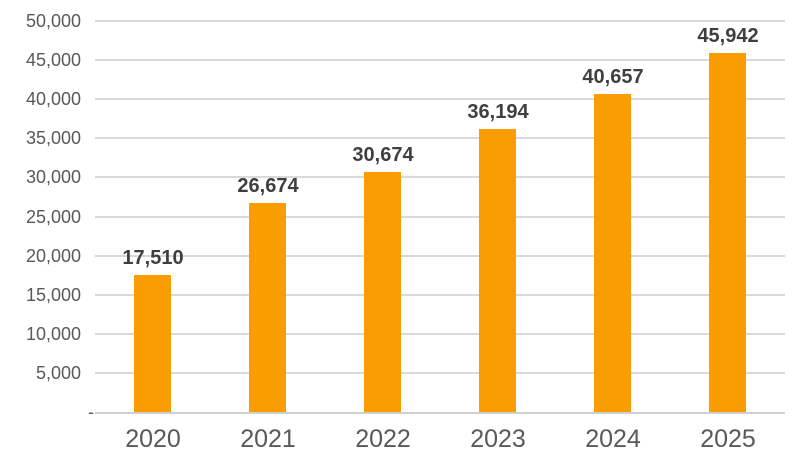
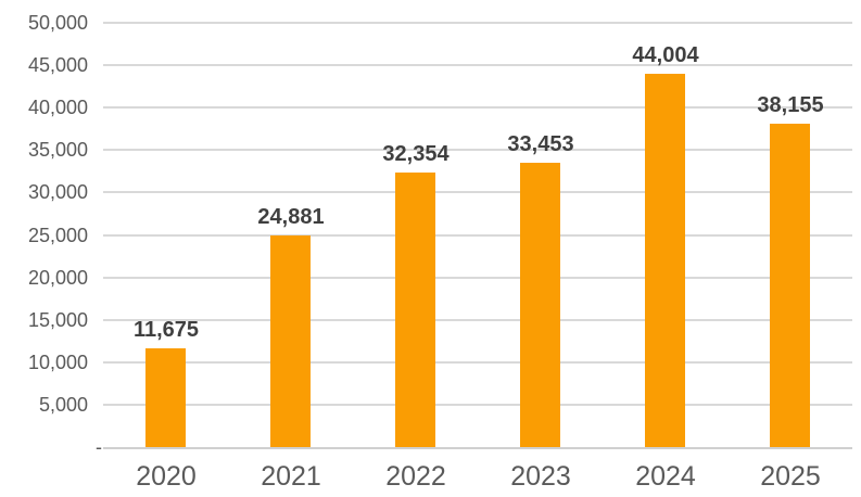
2020: 17,510 -> 11,675
2021: 26,674 -> 24,881
2022: 30,674 -> 32,354
2023: 36,194 -> 33,453
2024: 40,657 -> 44,004
2025: 45,942 -> 38,155
